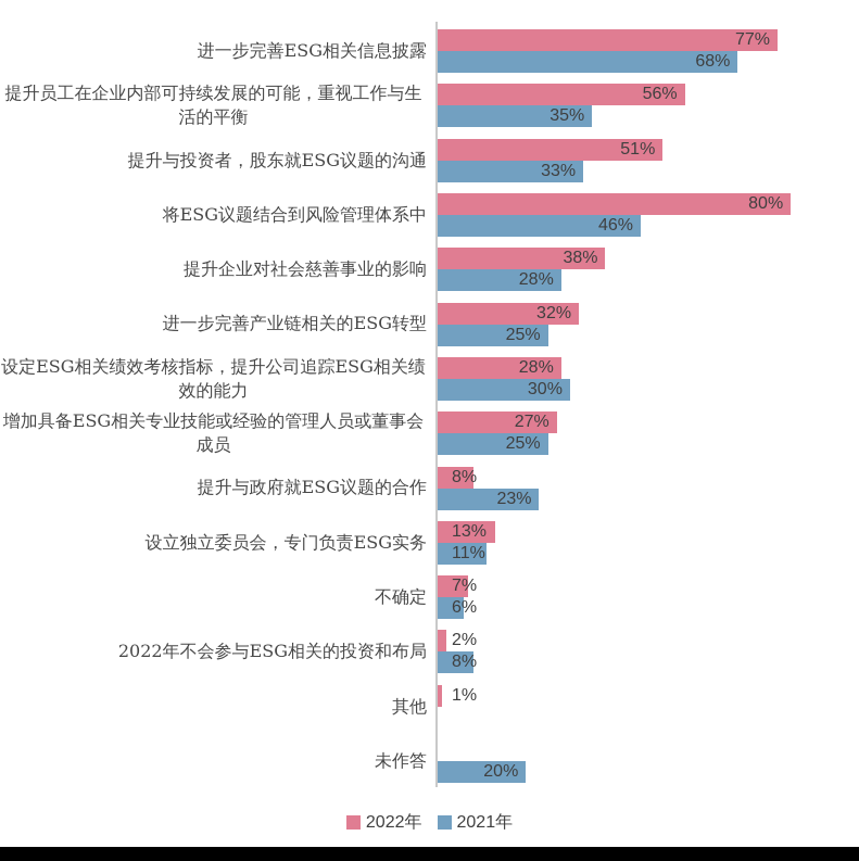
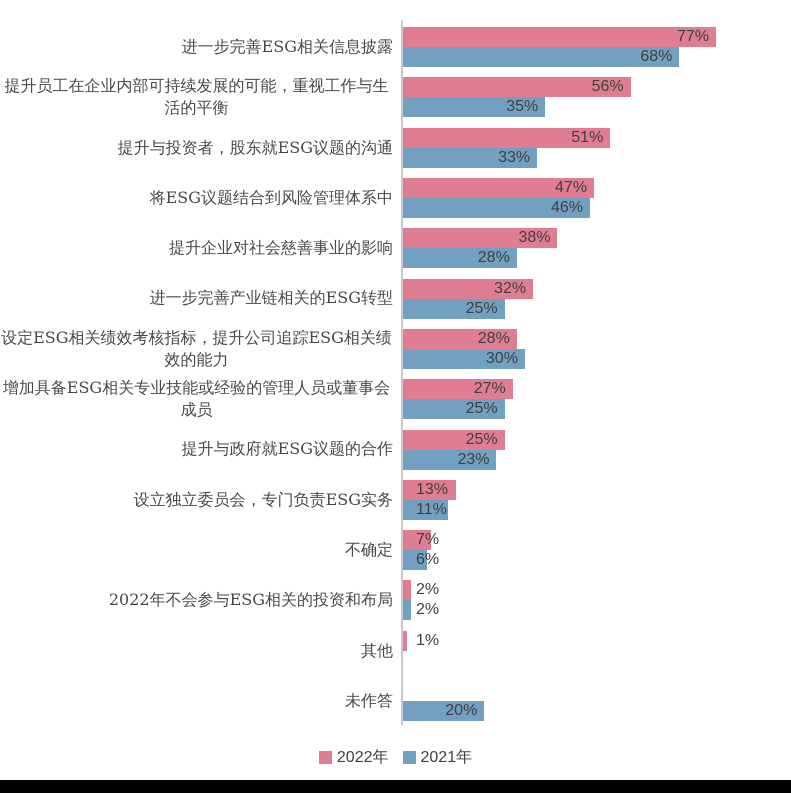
2022年/将ESG议题结合到风险管理体系中: 80% -> 47%
2022年/提升与政府就ESG议题的合作: 8% -> 25%
2021年/2022年不会参与ESG相关的投资和布局: 8% -> 2%
